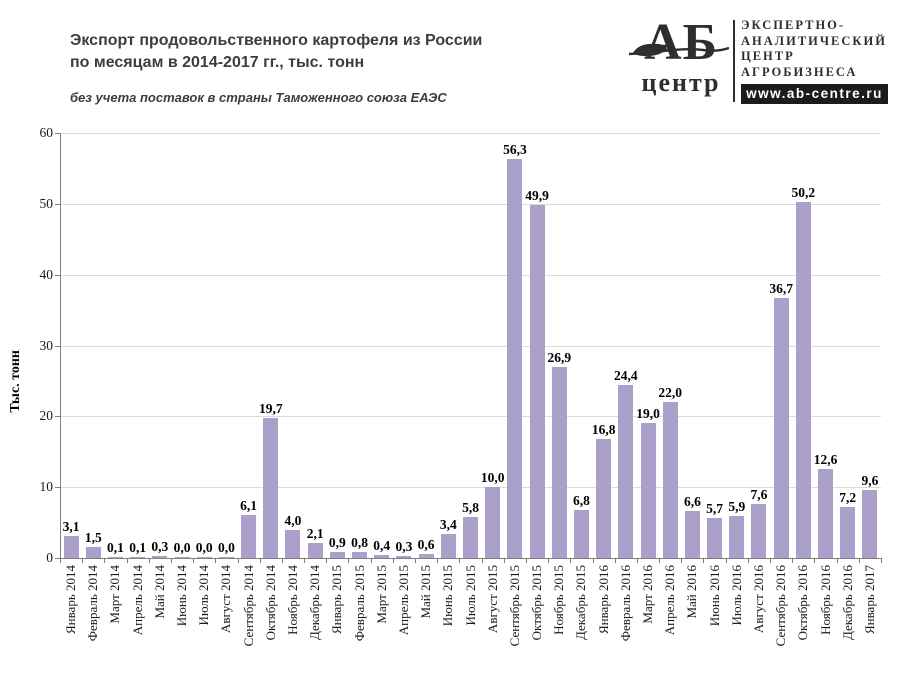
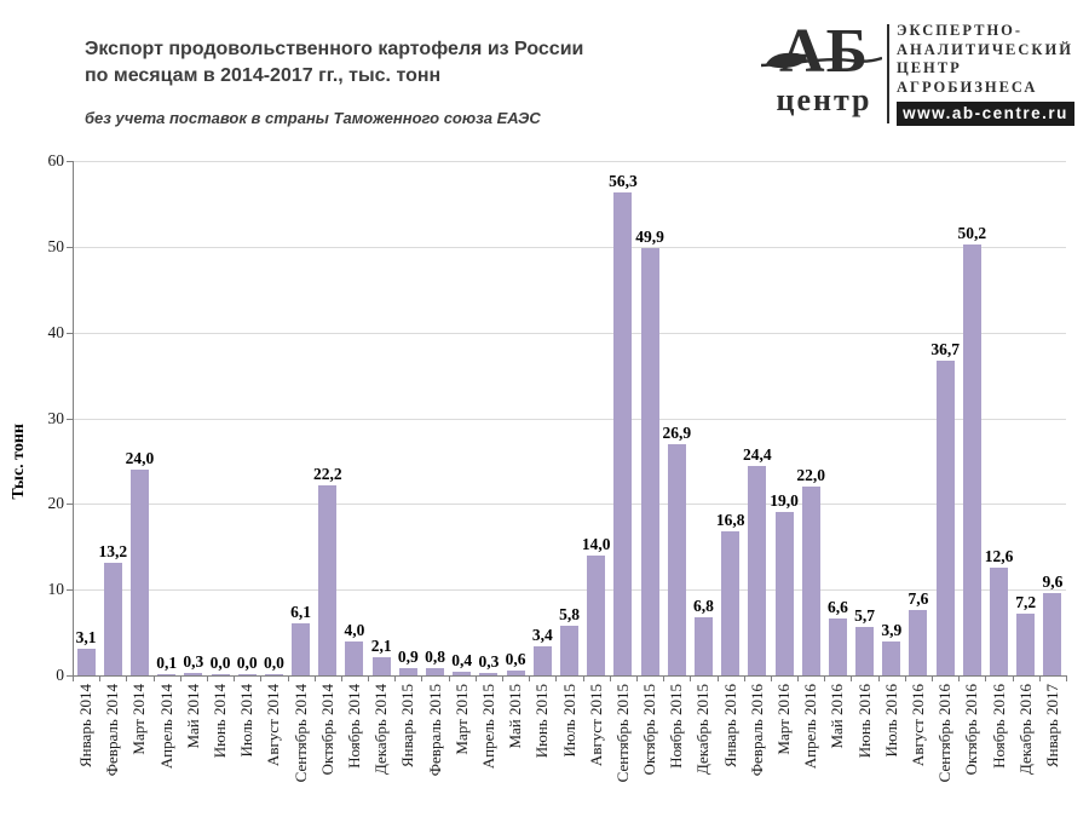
Февраль 2014: 1,5 -> 13,2
Март 2014: 0,1 -> 24,0
Октябрь 2014: 19,7 -> 22,2
Август 2015: 10,0 -> 14,0
Июль 2016: 5,9 -> 3,9
